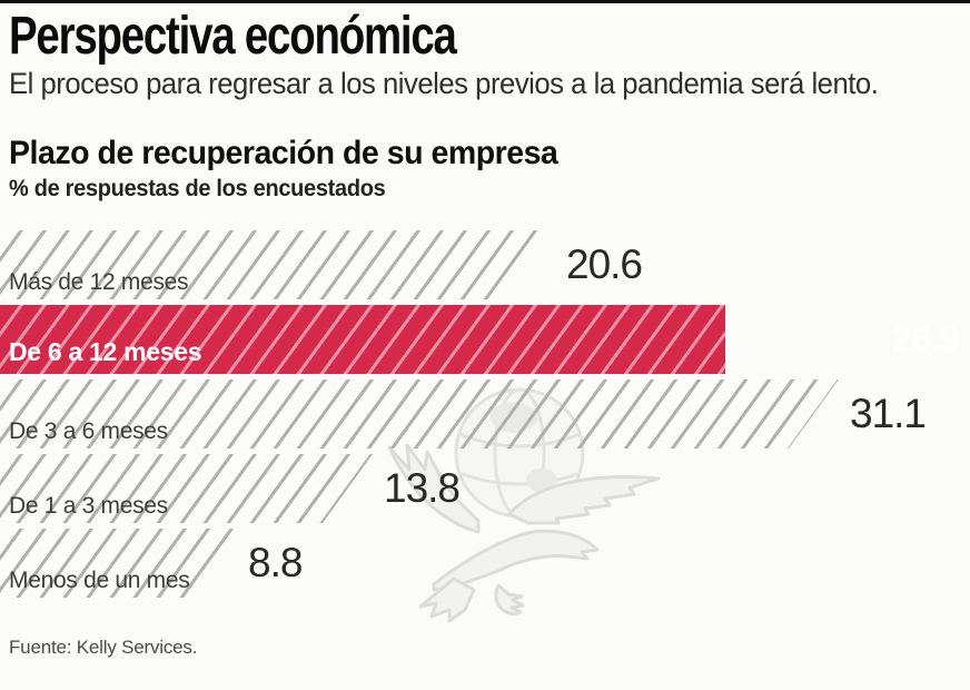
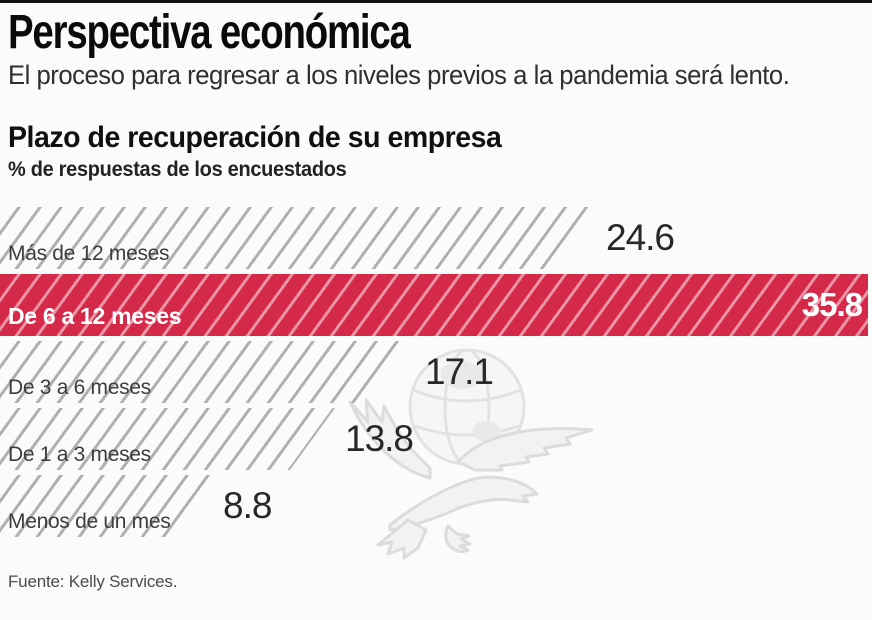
Más de 12 meses: 20.6 -> 24.6
De 6 a 12 meses: 26.9 -> 35.8
De 3 a 6 meses: 31.1 -> 17.1
